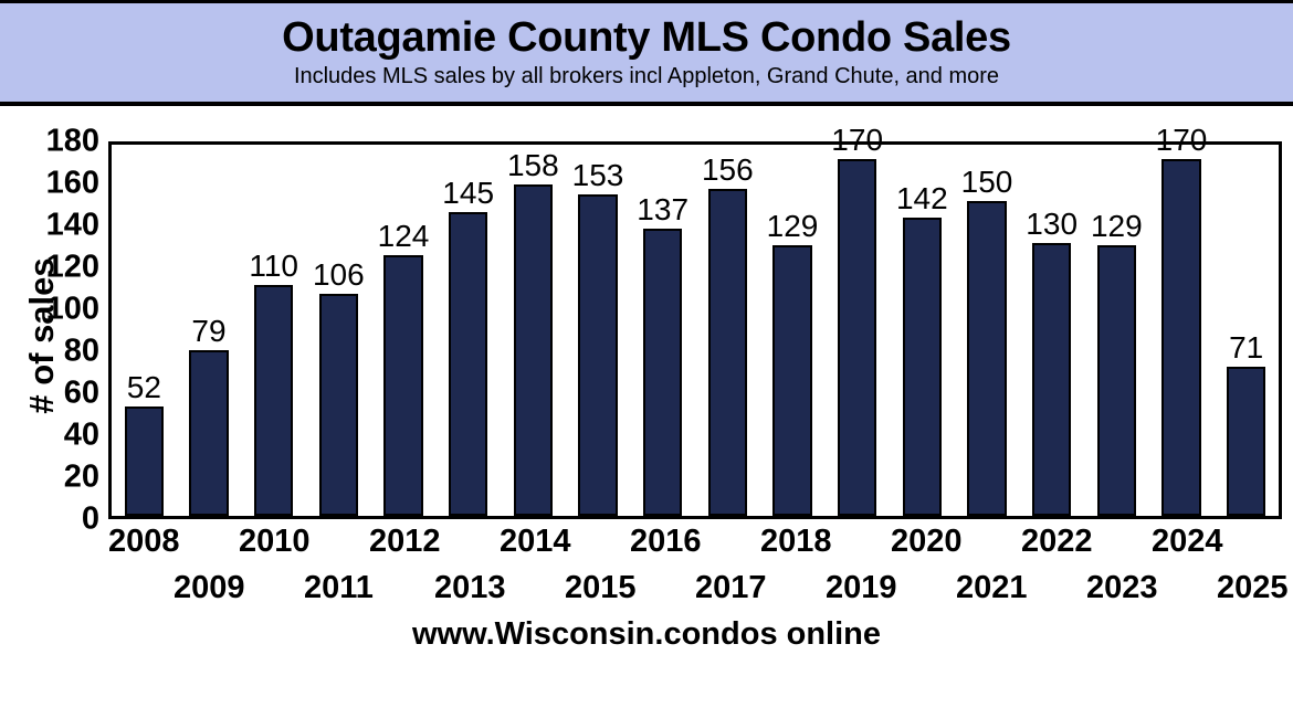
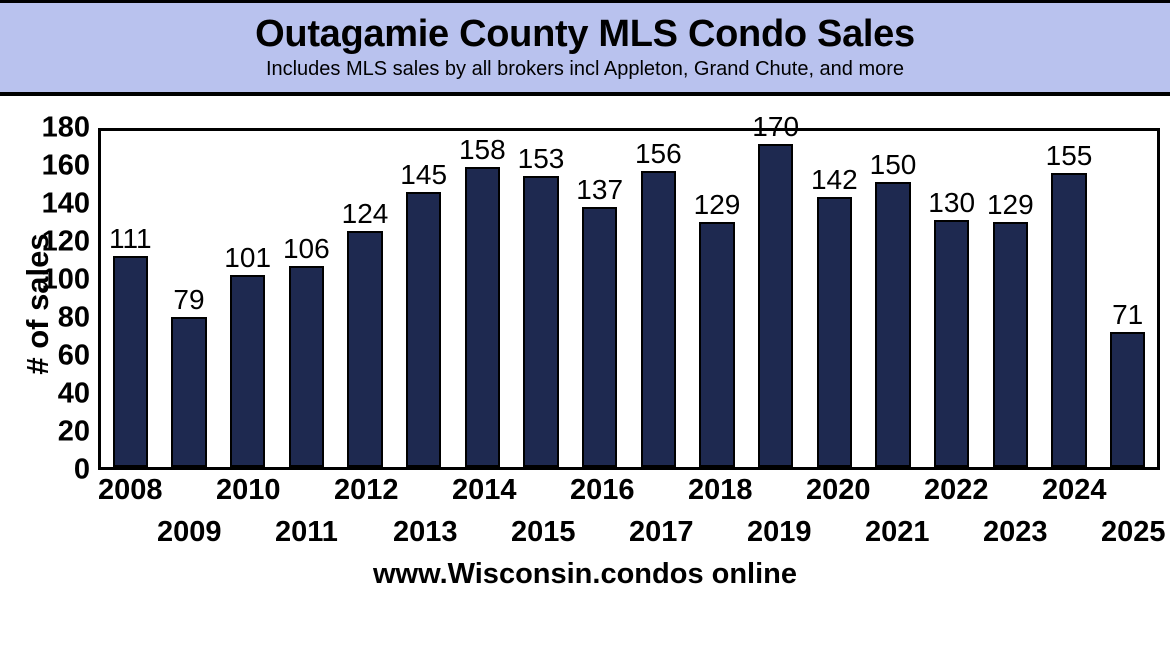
2008: 52 -> 111
2010: 110 -> 101
2024: 170 -> 155
